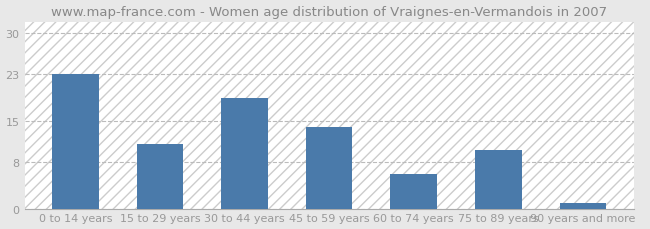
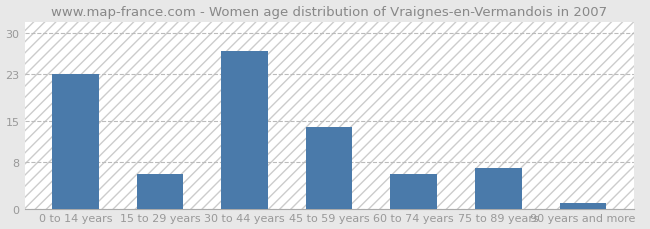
15 to 29 years: 11 -> 6
30 to 44 years: 19 -> 27
75 to 89 years: 10 -> 7
